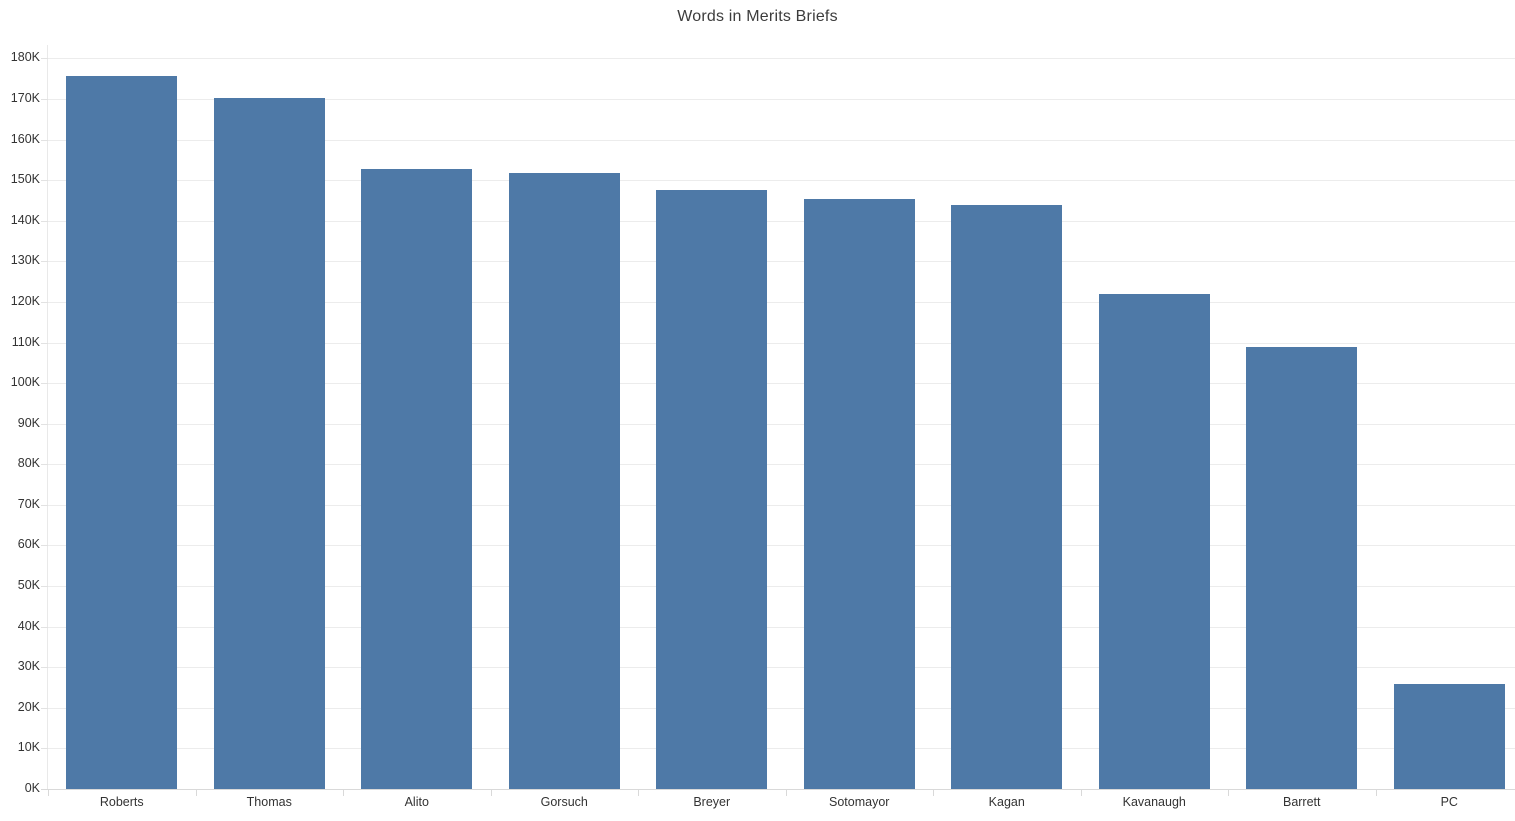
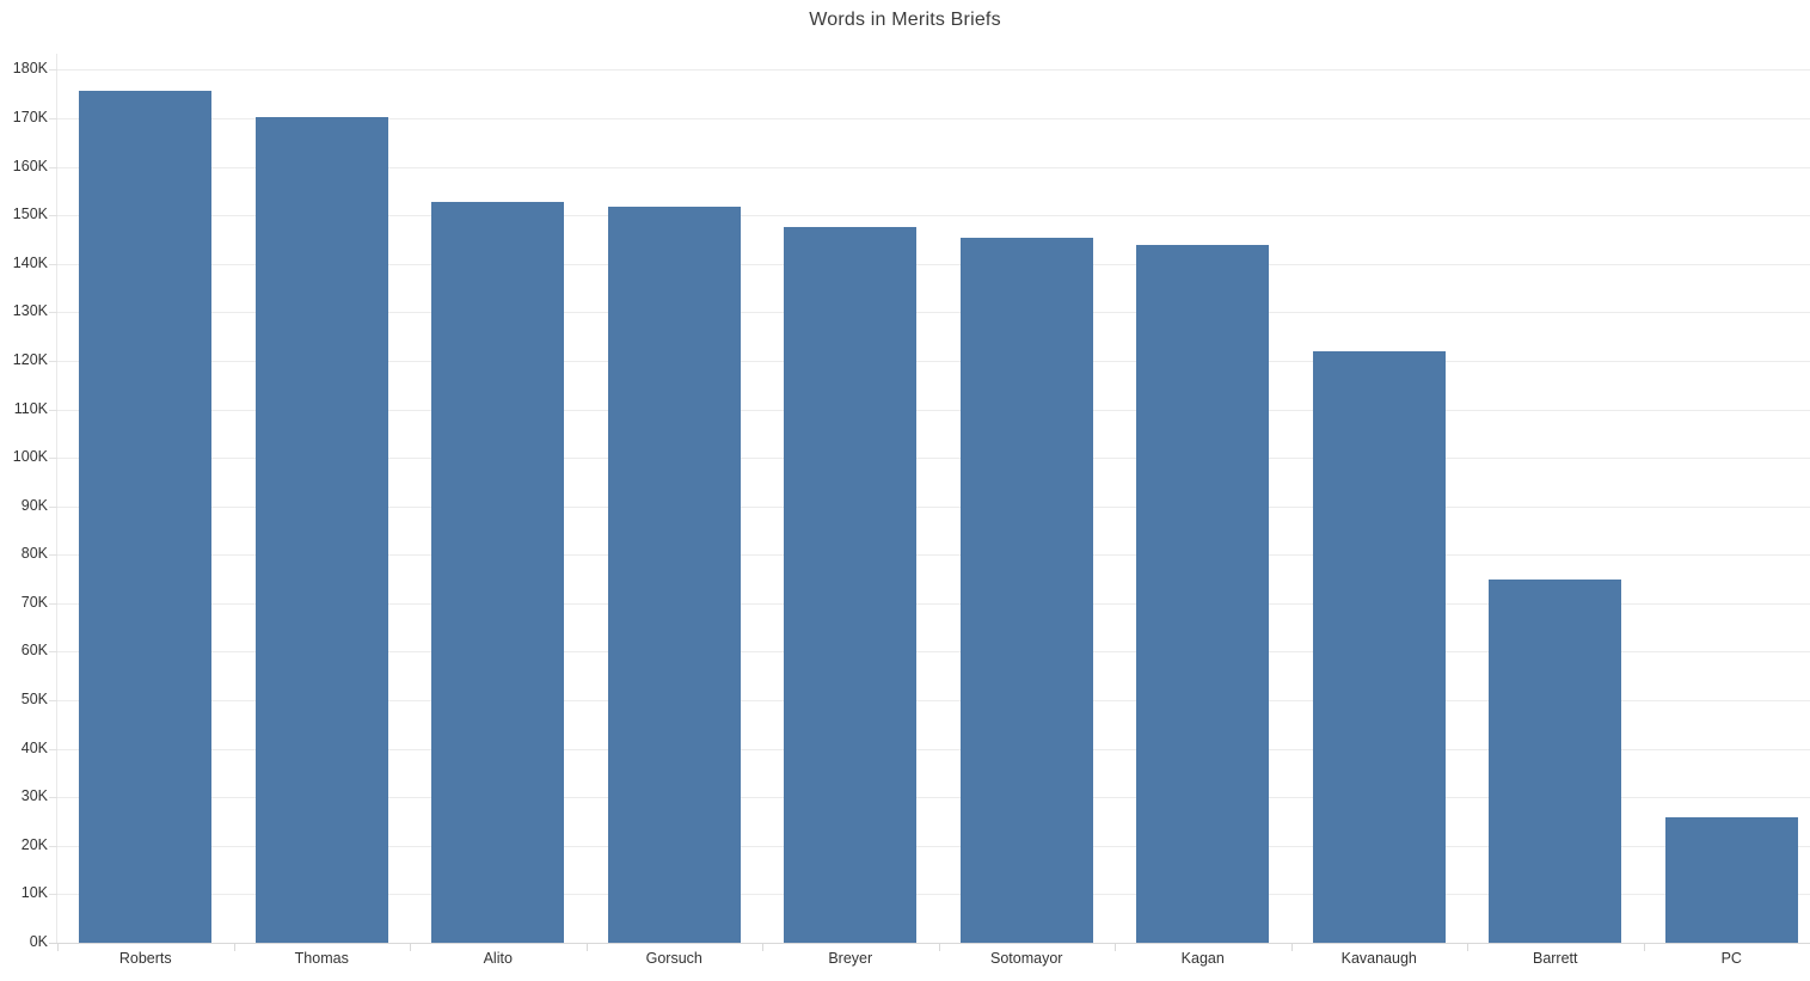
Barrett: 109K -> 75K
